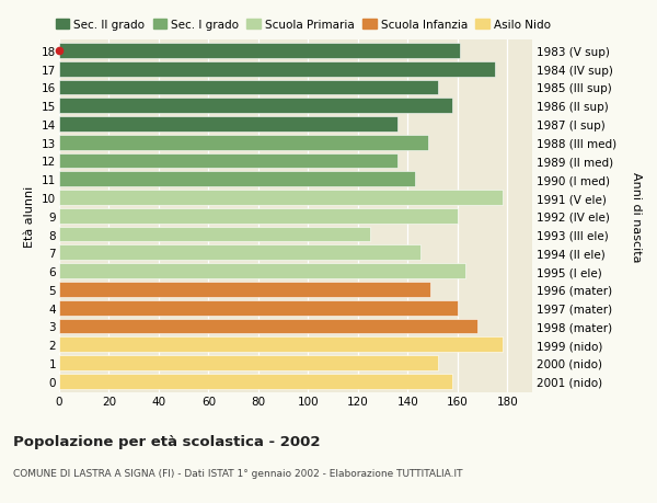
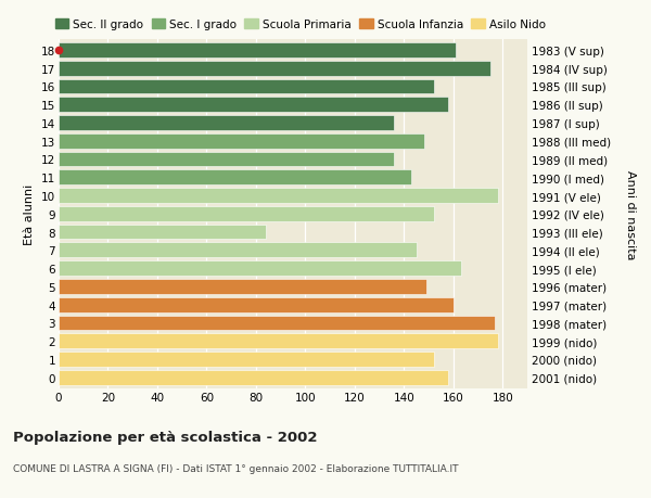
9: 160 -> 152
8: 125 -> 84
3: 168 -> 177
